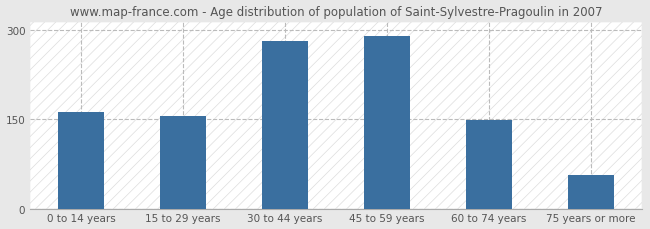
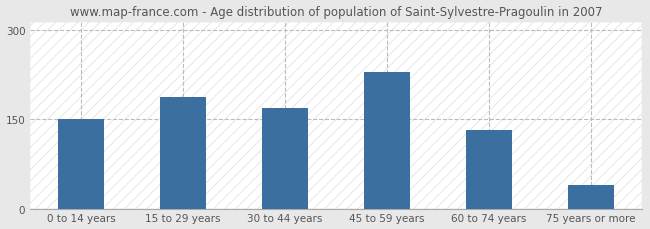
0 to 14 years: 162 -> 150
15 to 29 years: 156 -> 188
30 to 44 years: 282 -> 170
45 to 59 years: 291 -> 230
60 to 74 years: 149 -> 132
75 years or more: 57 -> 40
